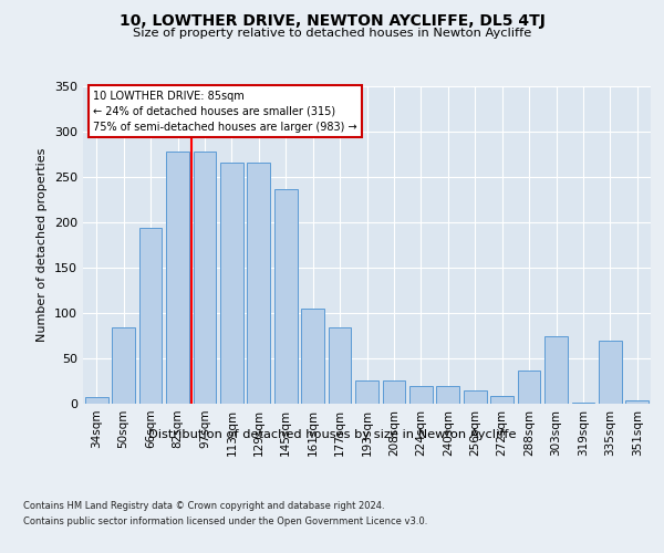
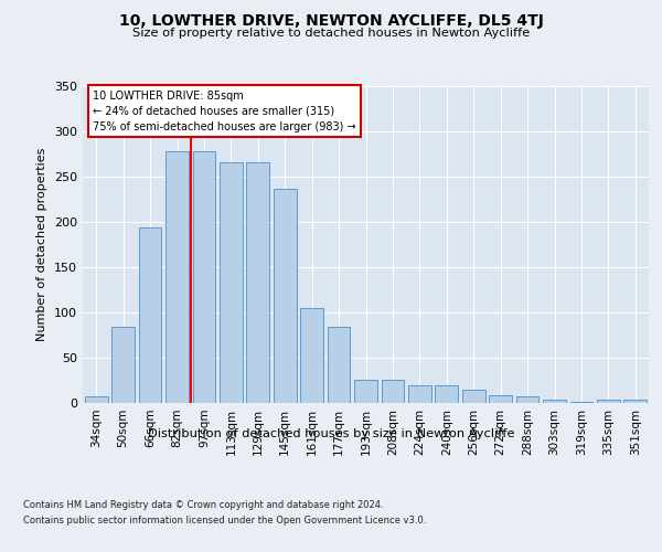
288sqm: 36 -> 7
303sqm: 74 -> 4
335sqm: 70 -> 4
